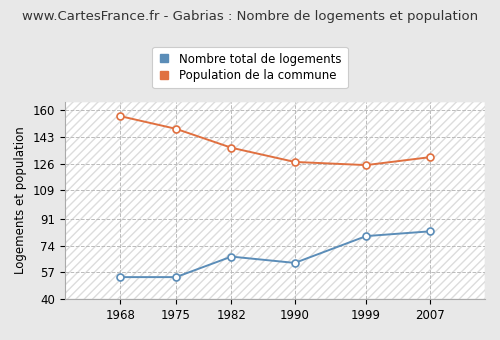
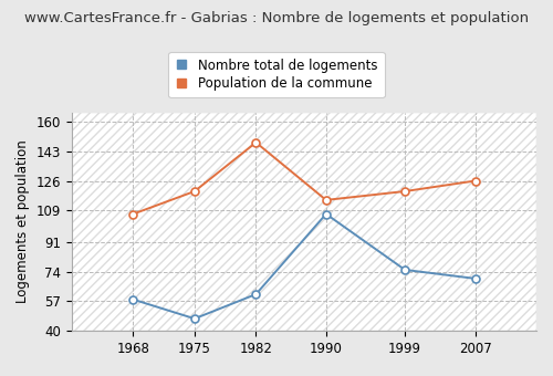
Nombre total de logements/1968: 54 -> 58
Population de la commune/1968: 156 -> 107
Nombre total de logements/1975: 54 -> 47
Population de la commune/1975: 148 -> 120
Nombre total de logements/1982: 67 -> 61
Population de la commune/1982: 136 -> 148
Nombre total de logements/1990: 63 -> 107
Population de la commune/1990: 127 -> 115
Nombre total de logements/1999: 80 -> 75
Population de la commune/1999: 125 -> 120
Nombre total de logements/2007: 83 -> 70
Population de la commune/2007: 130 -> 126
